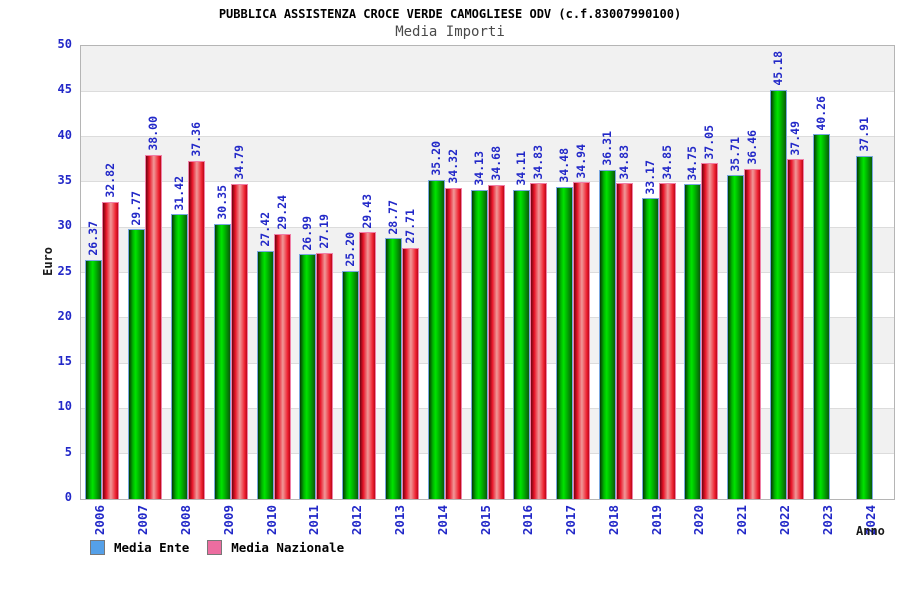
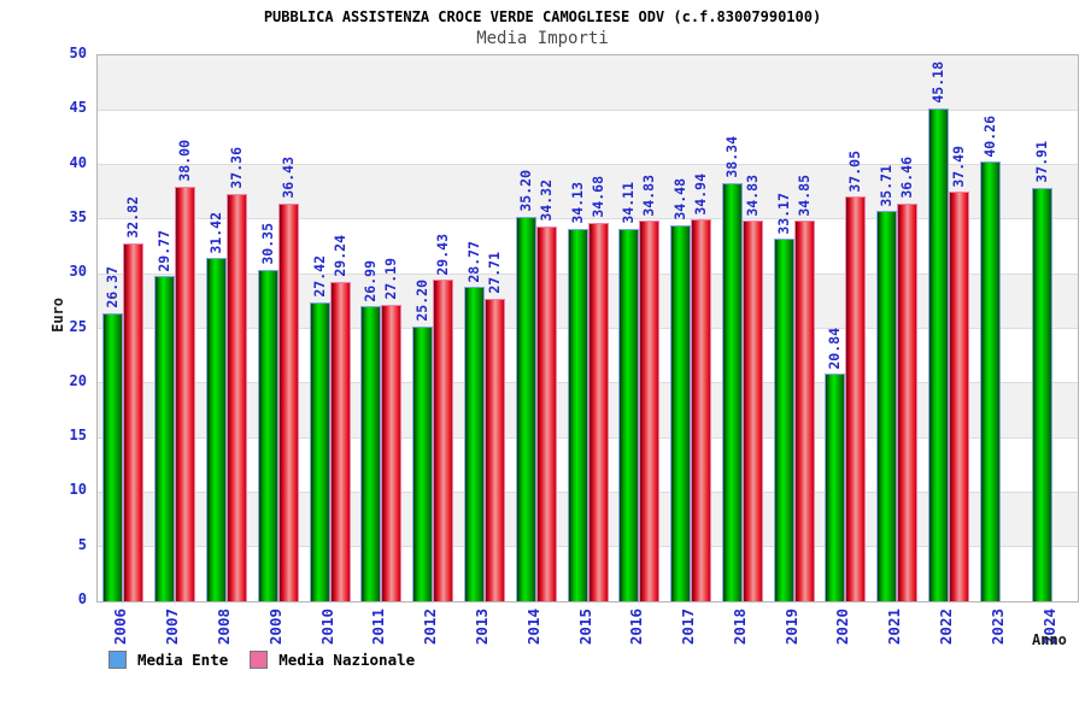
Media Nazionale/2009: 34.79 -> 36.43
Media Ente/2018: 36.31 -> 38.34
Media Ente/2020: 34.75 -> 20.84
